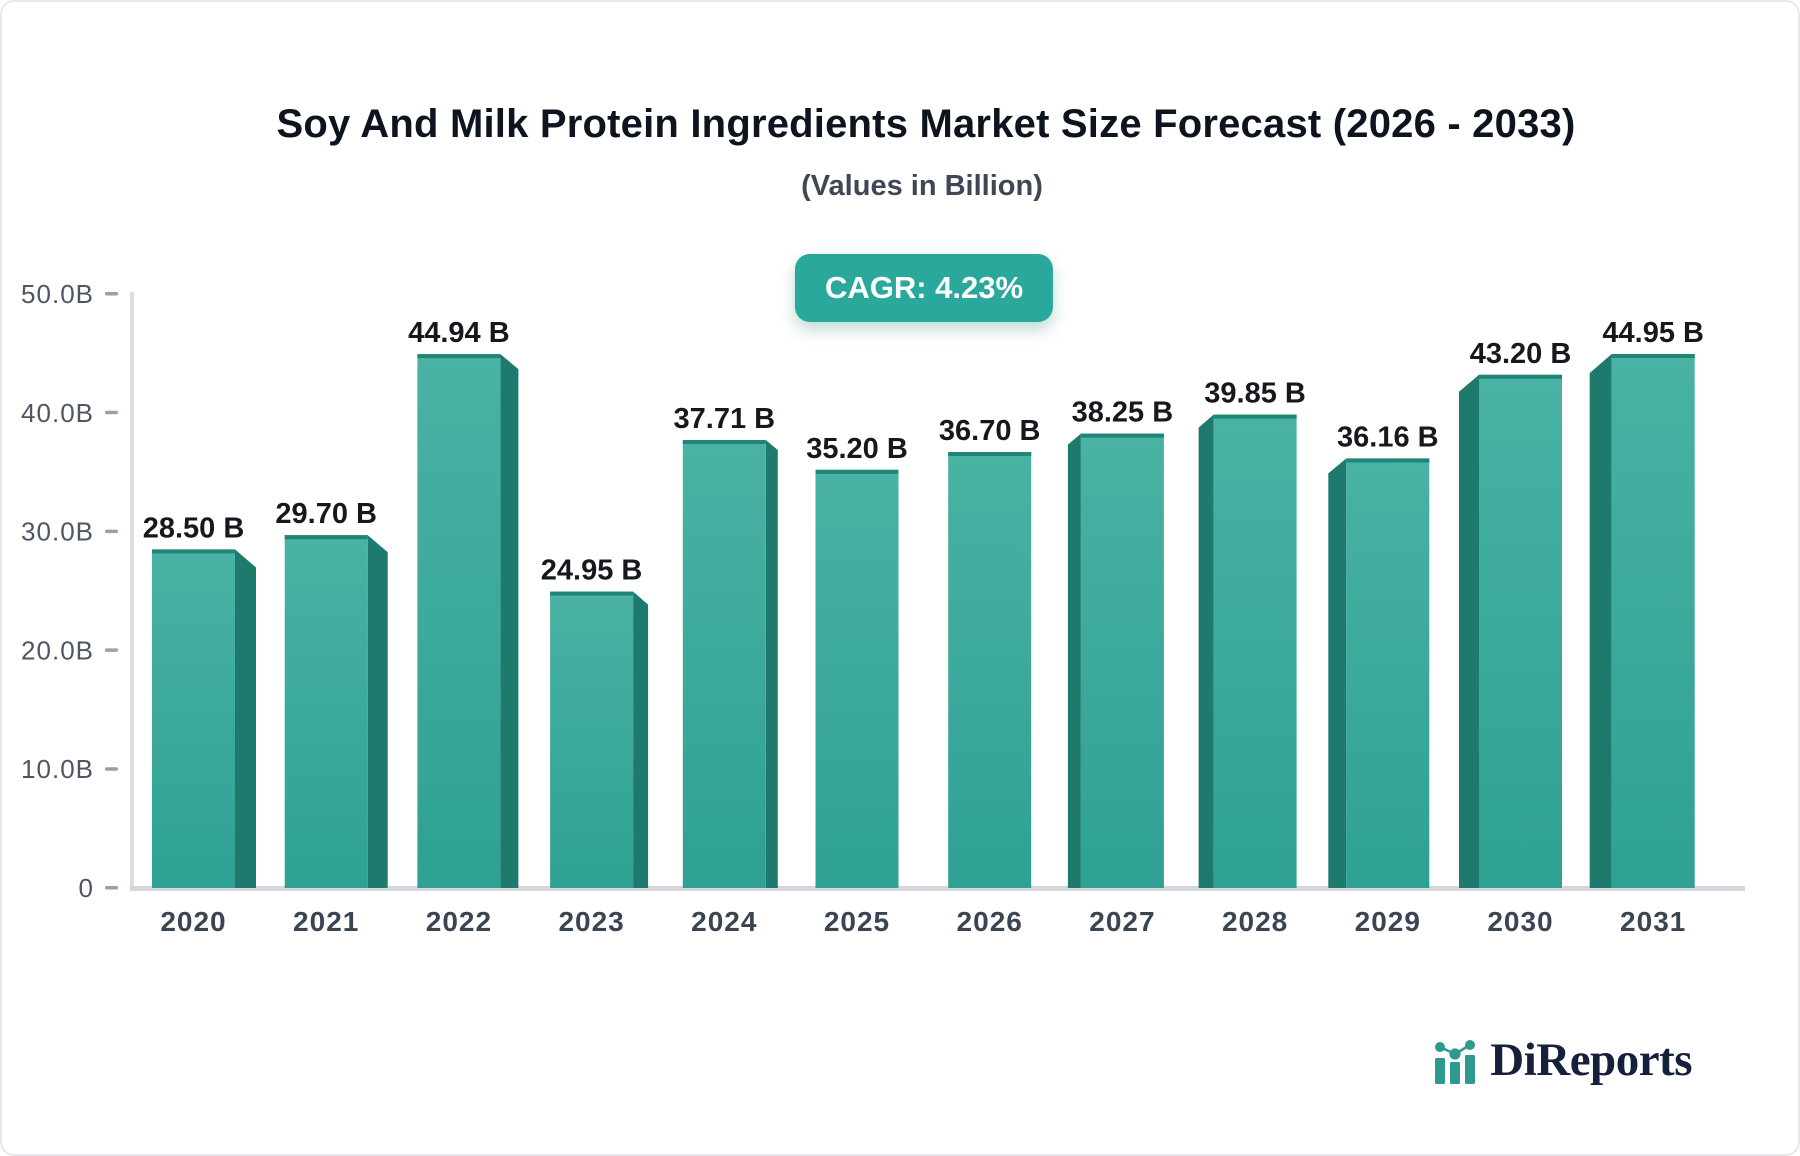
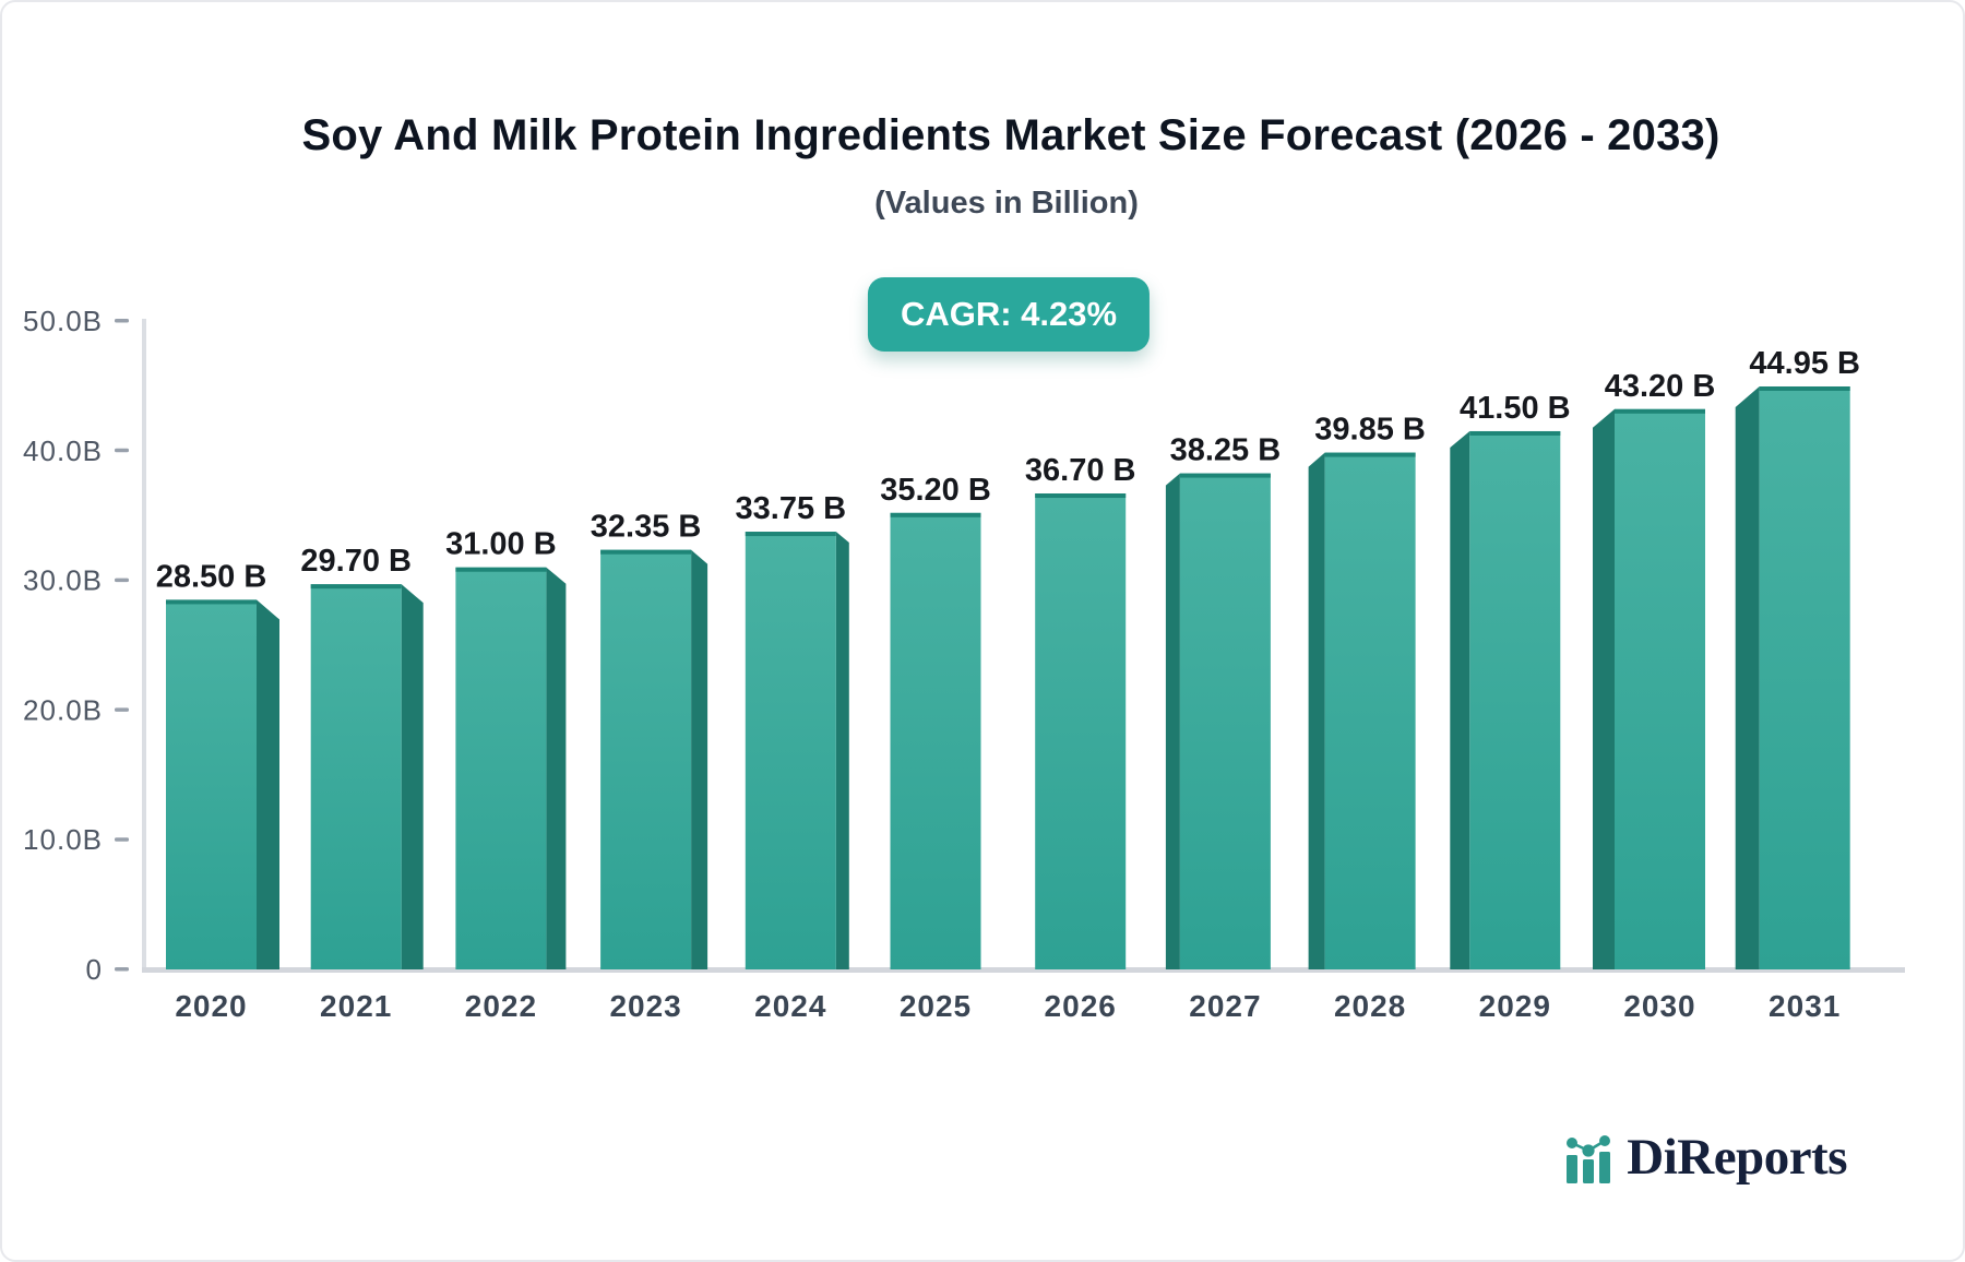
2022: 44.94 -> 31.00
2023: 24.95 -> 32.35
2024: 37.71 -> 33.75
2029: 36.16 -> 41.50
